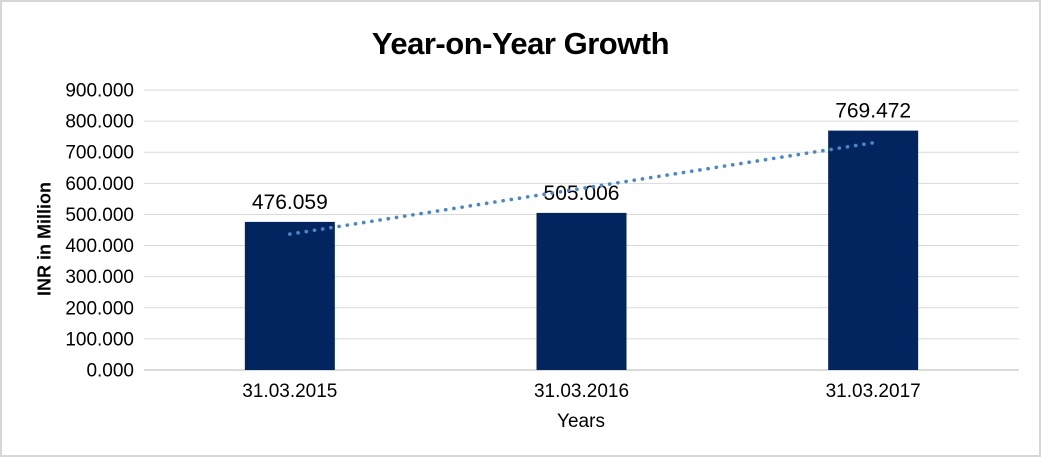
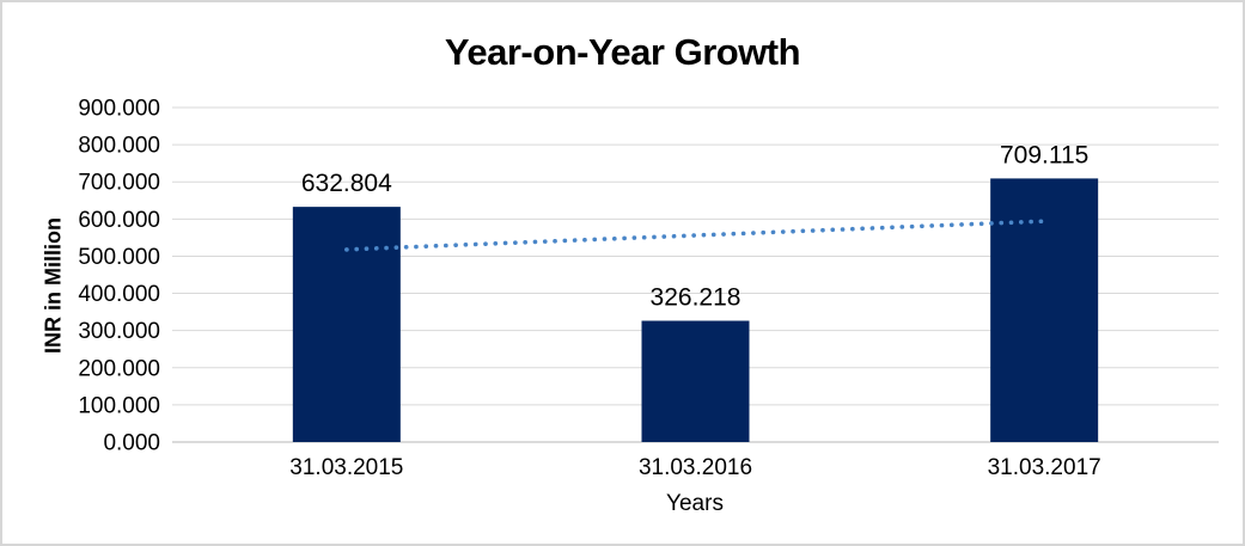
31.03.2015: 476.059 -> 632.804
31.03.2016: 505.006 -> 326.218
31.03.2017: 769.472 -> 709.115
